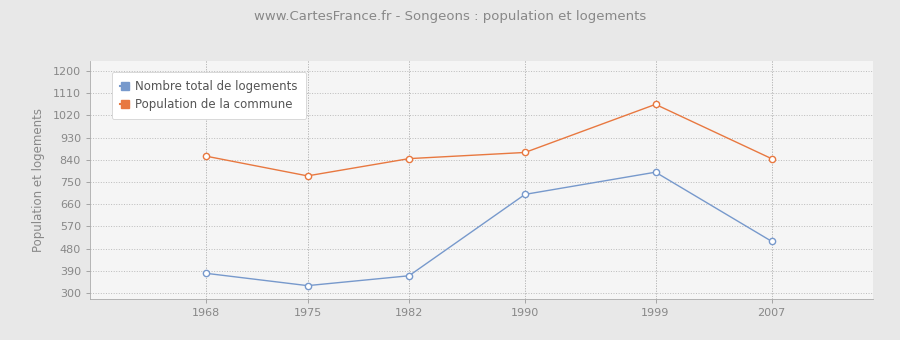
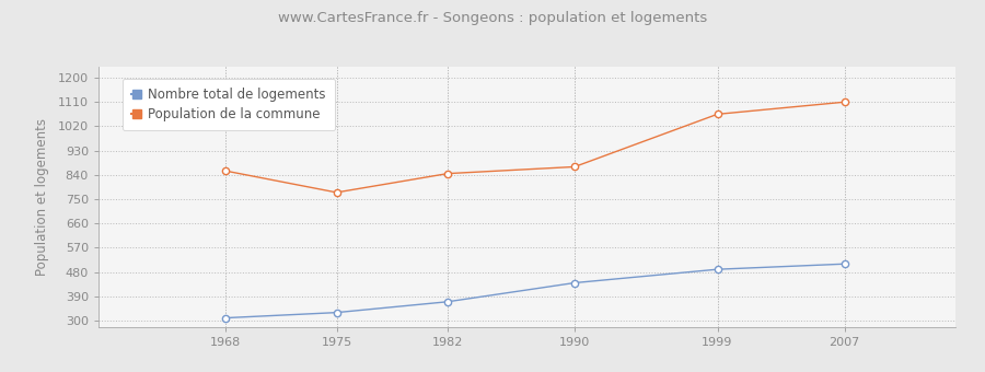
Nombre total de logements/1968: 380 -> 310
Nombre total de logements/1990: 700 -> 440
Nombre total de logements/1999: 790 -> 490
Population de la commune/2007: 845 -> 1110
